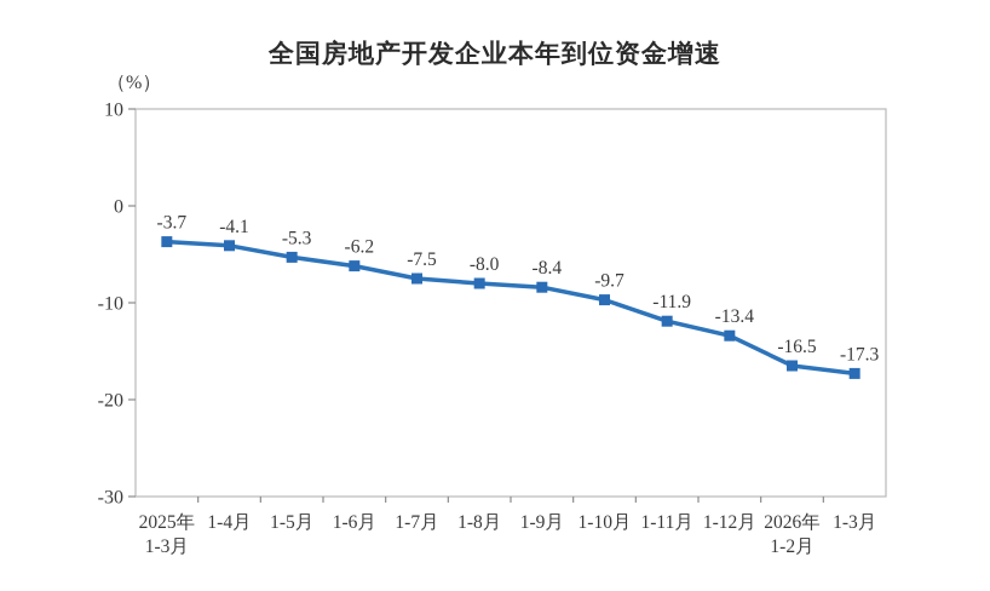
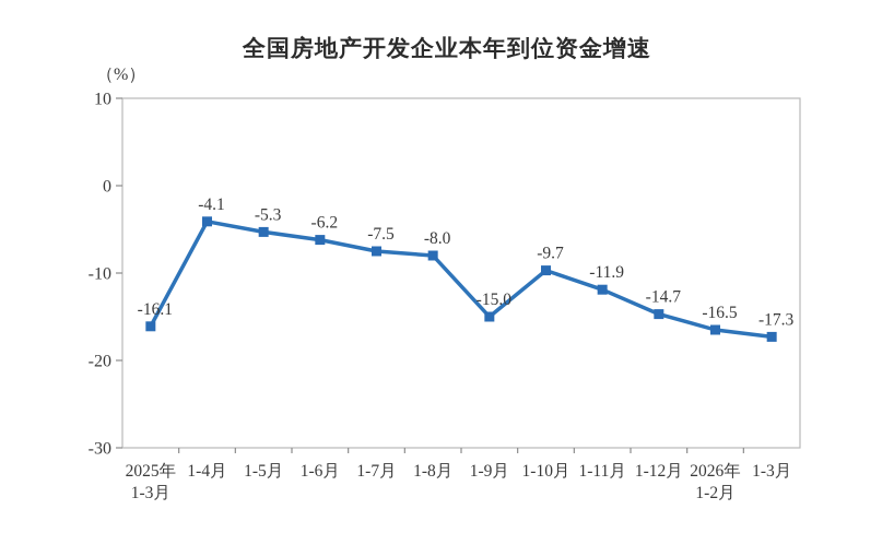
2025年 1-3月: -3.7 -> -16.1
1-9月: -8.4 -> -15.0
1-12月: -13.4 -> -14.7
